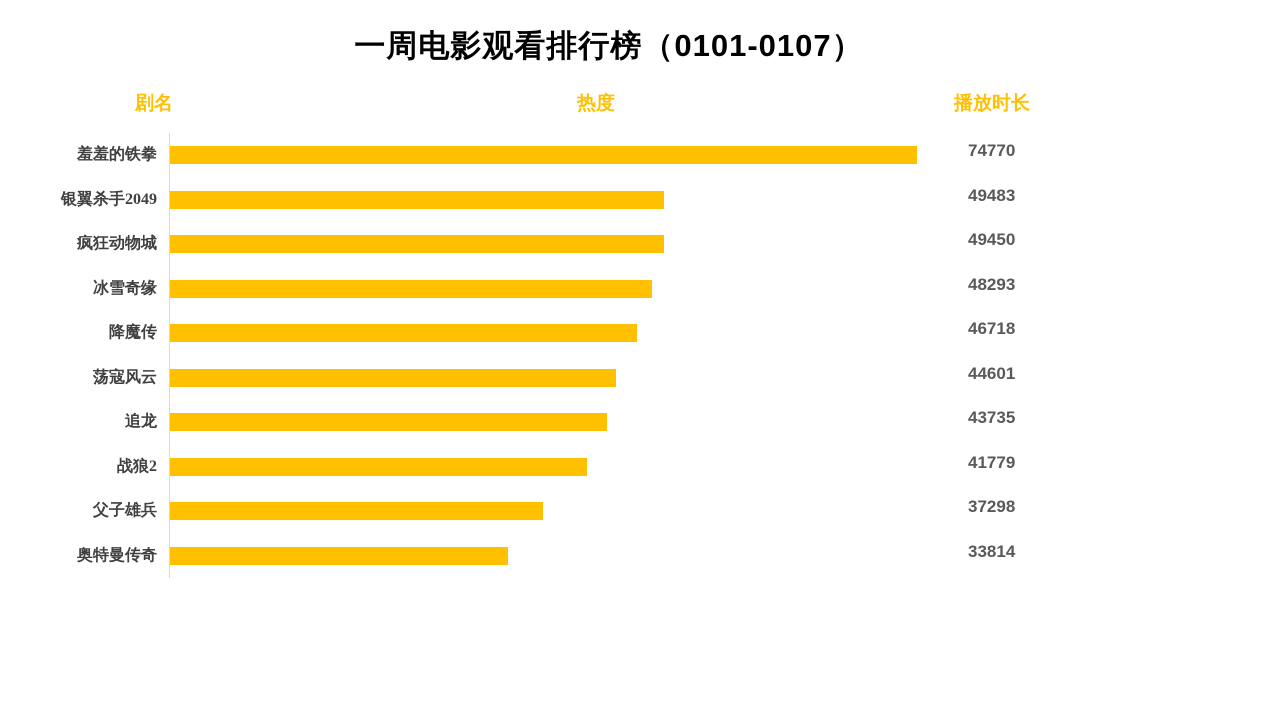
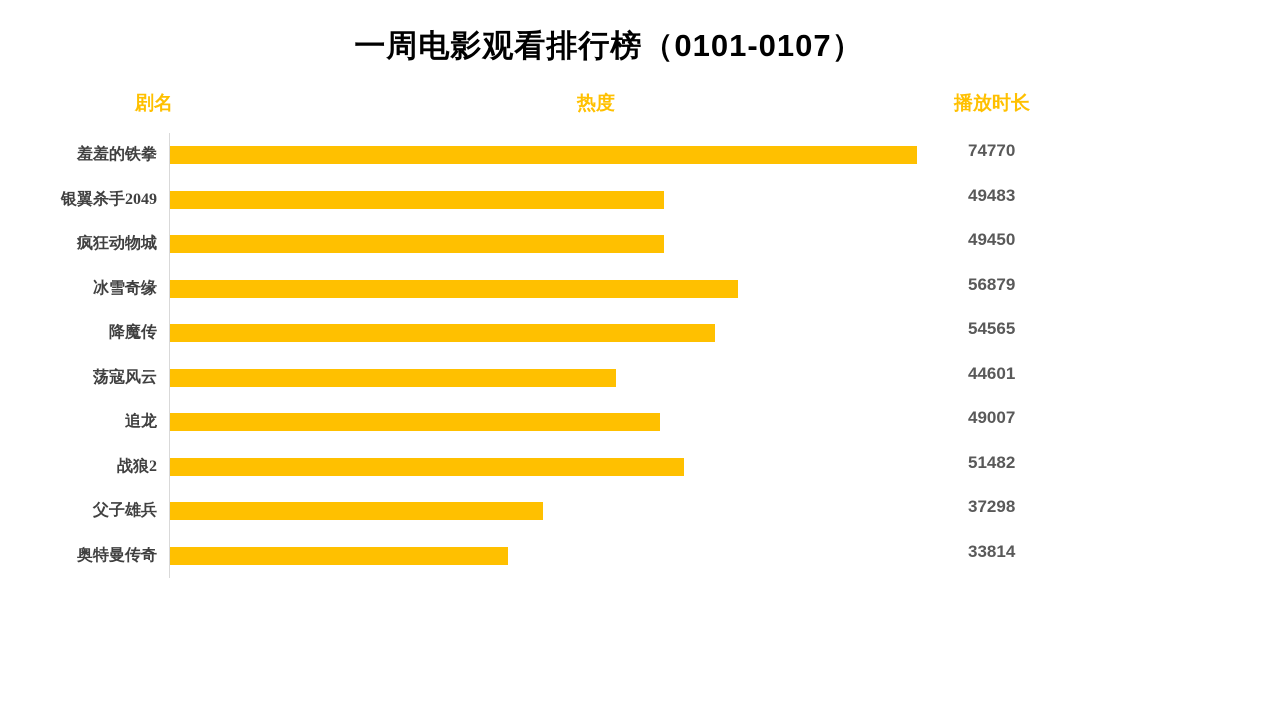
冰雪奇缘: 48293 -> 56879
降魔传: 46718 -> 54565
追龙: 43735 -> 49007
战狼2: 41779 -> 51482
